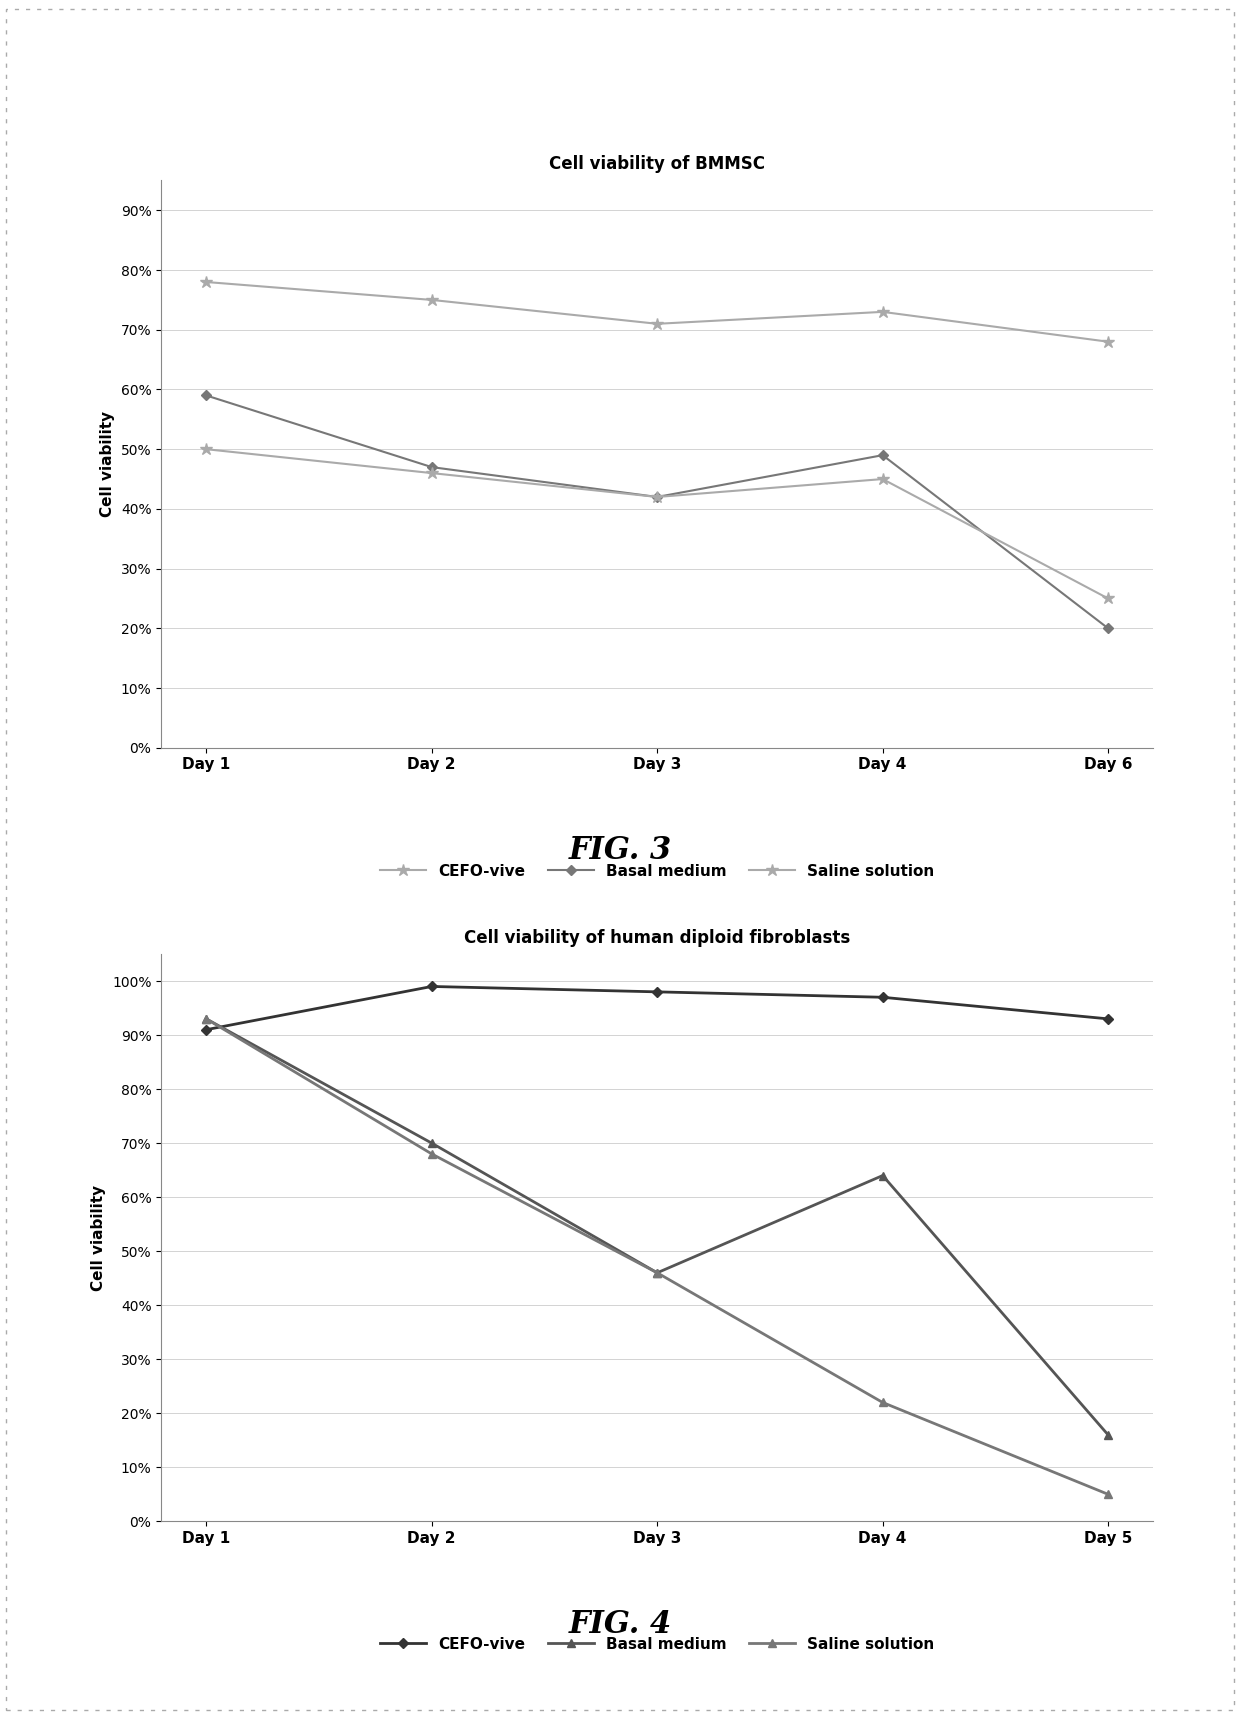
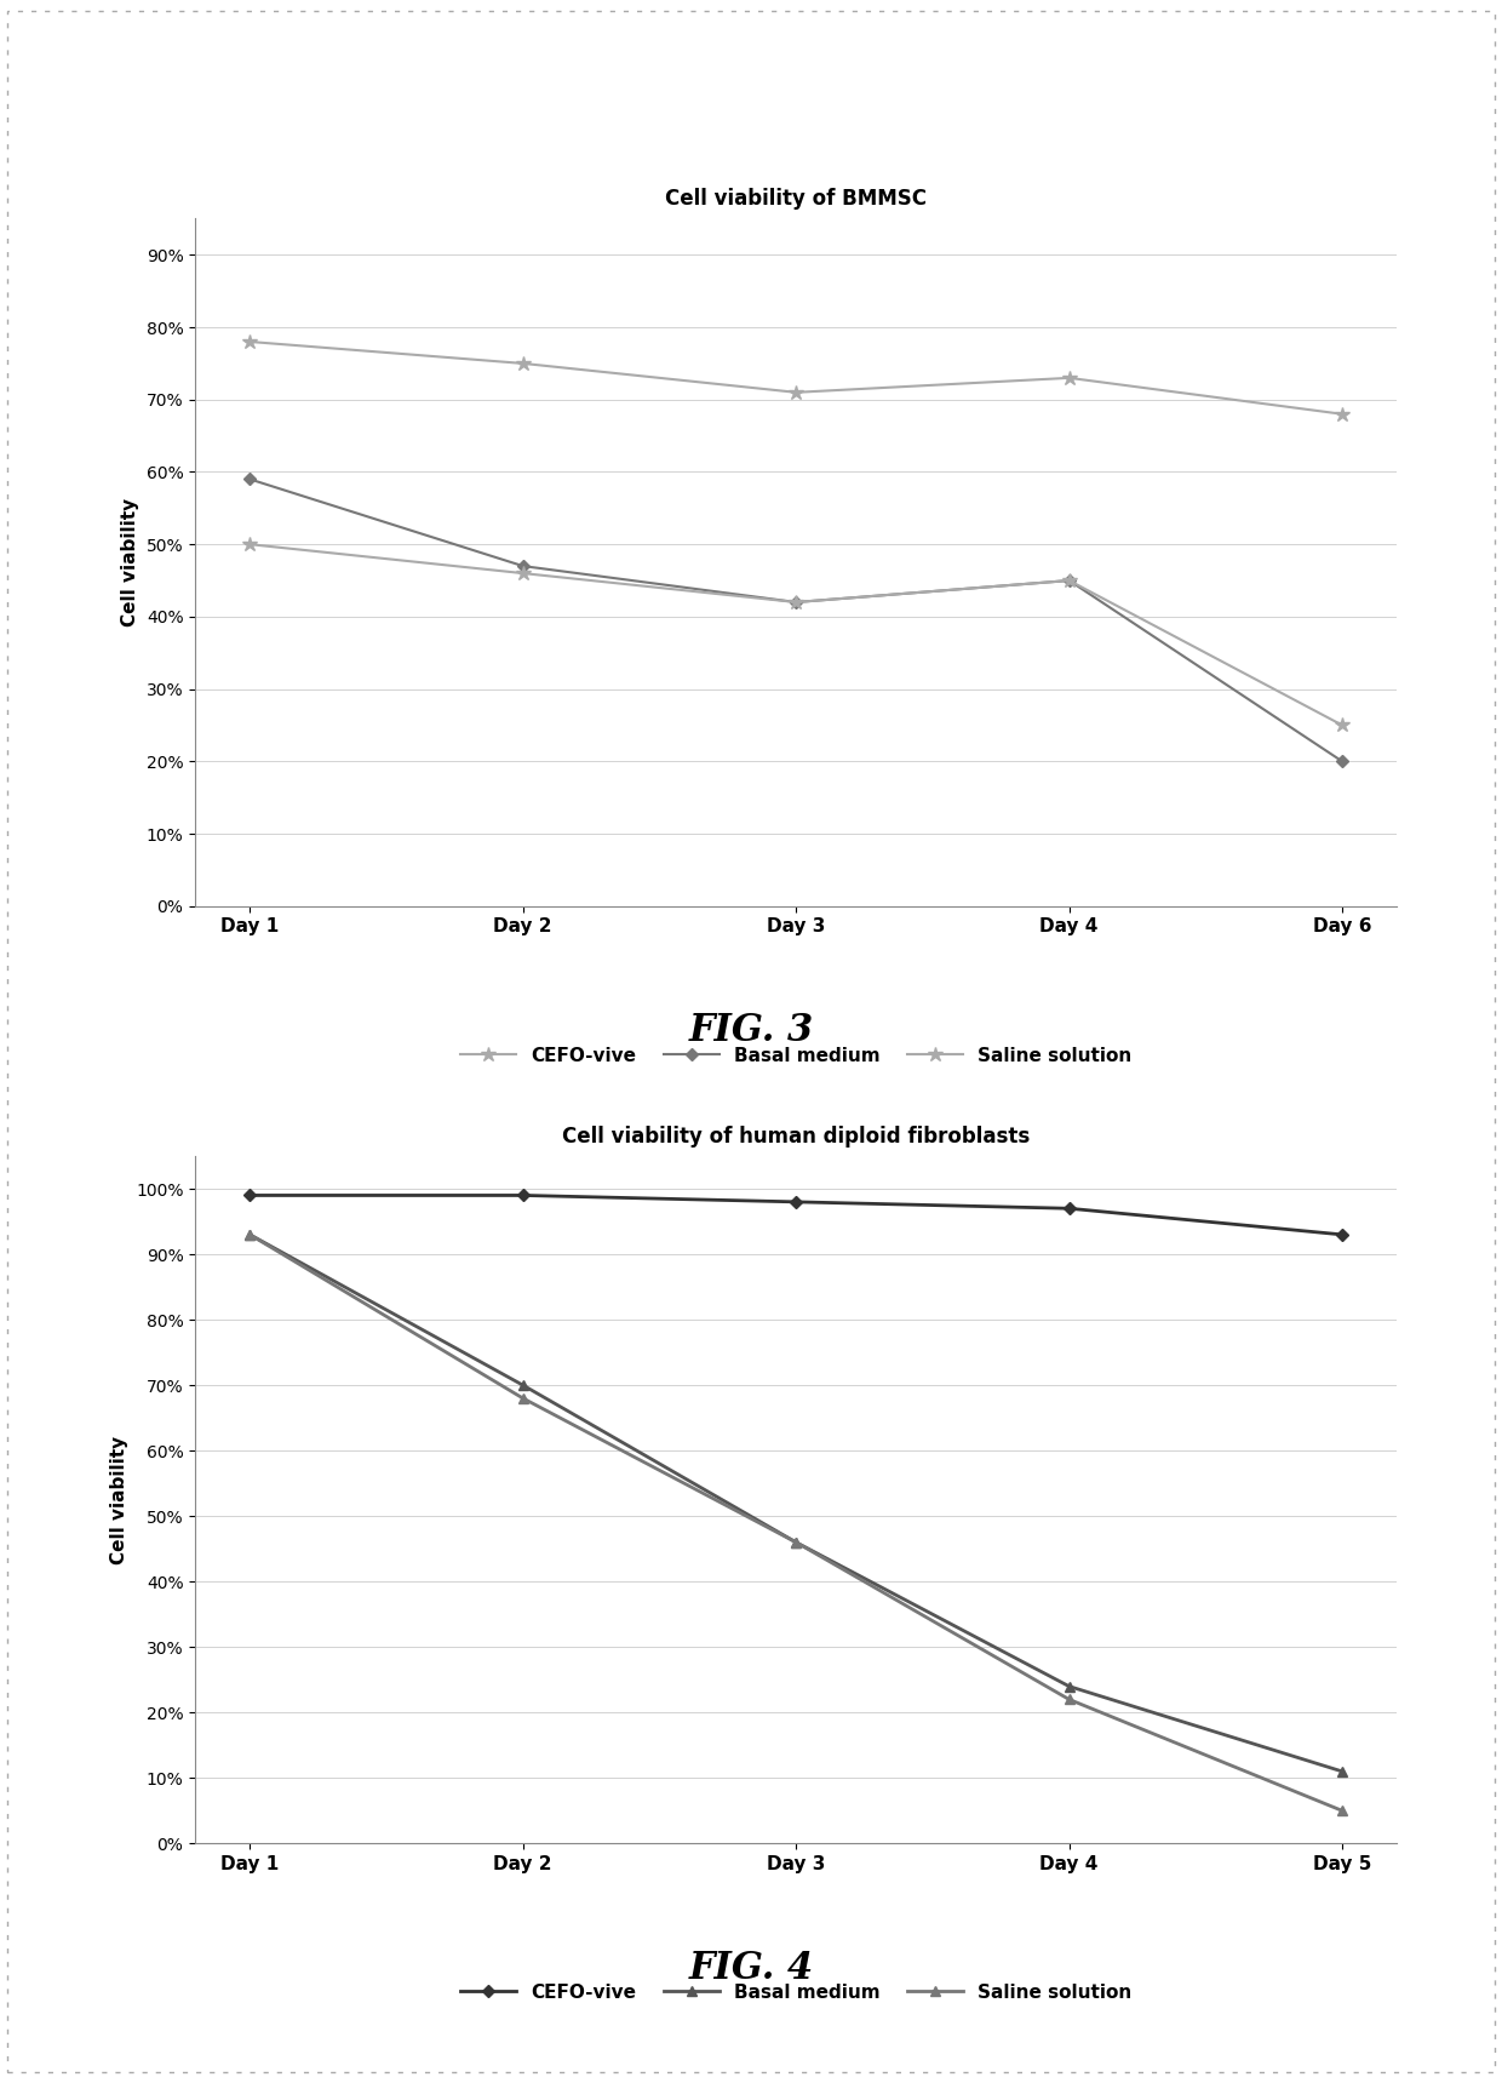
Cell viability of BMMSC/Basal medium/Day 4: 49% -> 45%
Cell viability of human diploid fibroblasts/CEFO-vive/Day 1: 91% -> 99%
Cell viability of human diploid fibroblasts/Basal medium/Day 4: 64% -> 24%
Cell viability of human diploid fibroblasts/Basal medium/Day 5: 16% -> 11%
